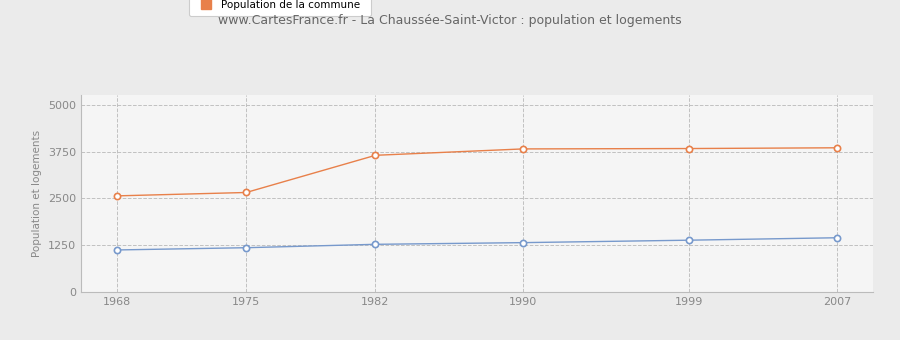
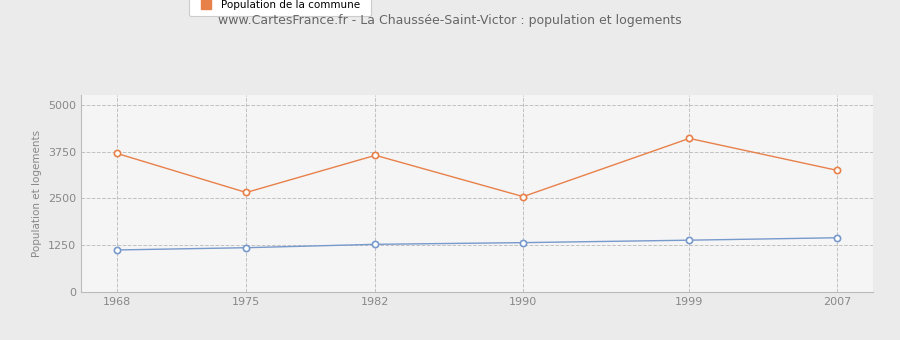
Population de la commune/1968: 2570 -> 3700
Population de la commune/1990: 3820 -> 2550
Population de la commune/1999: 3830 -> 4100
Population de la commune/2007: 3850 -> 3250
